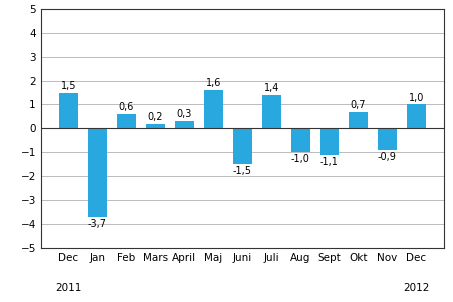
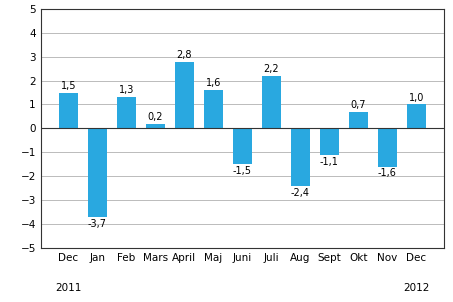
Feb: 0,6 -> 1,3
April: 0,3 -> 2,8
Juli: 1,4 -> 2,2
Aug: -1,0 -> -2,4
Nov: -0,9 -> -1,6
